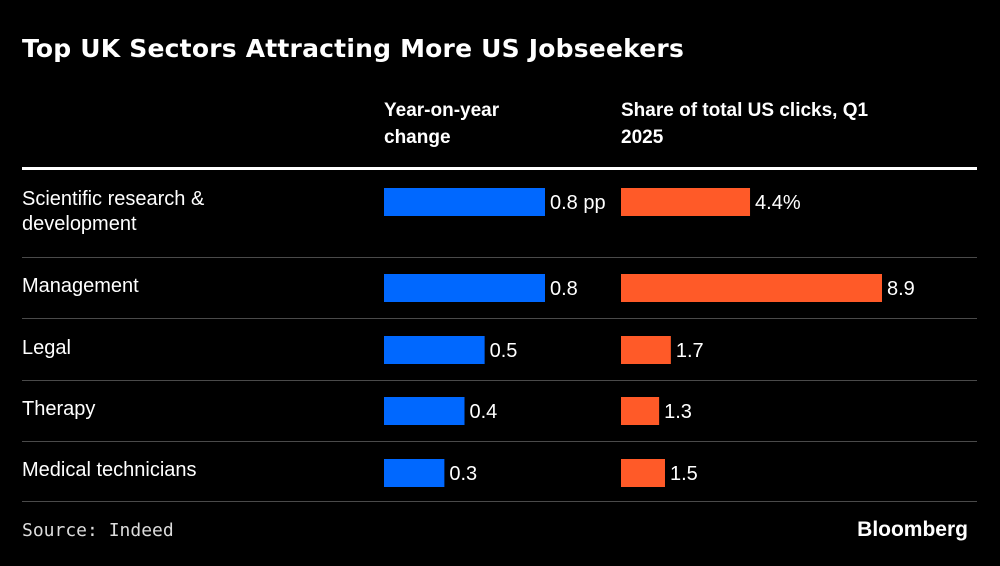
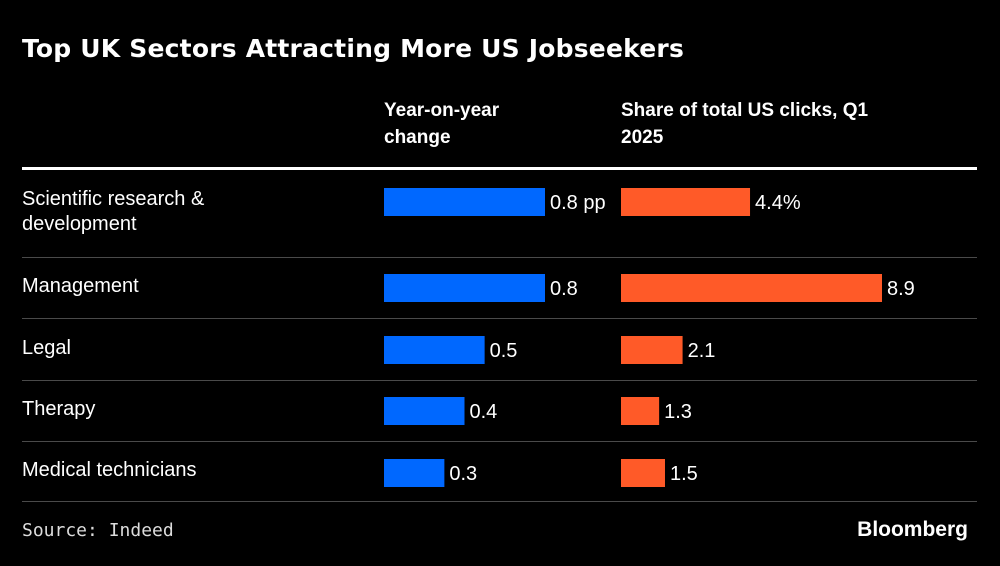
Share of total US clicks, Q1 2025/Legal: 1.7 -> 2.1
